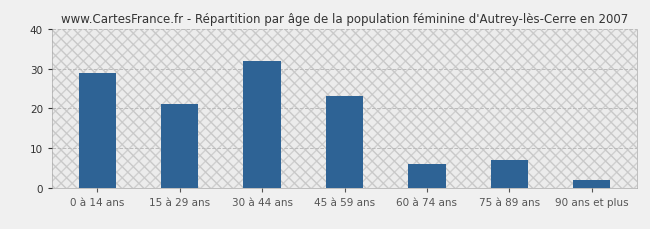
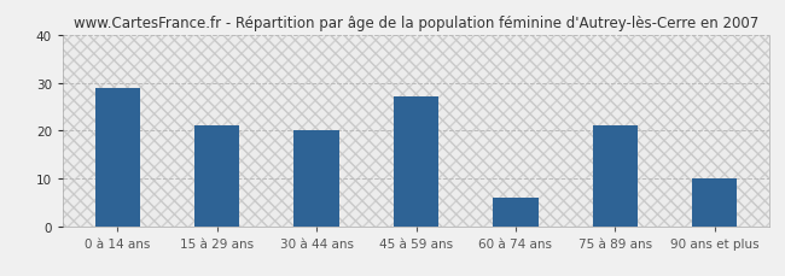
30 à 44 ans: 32 -> 20
45 à 59 ans: 23 -> 27
75 à 89 ans: 7 -> 21
90 ans et plus: 2 -> 10
